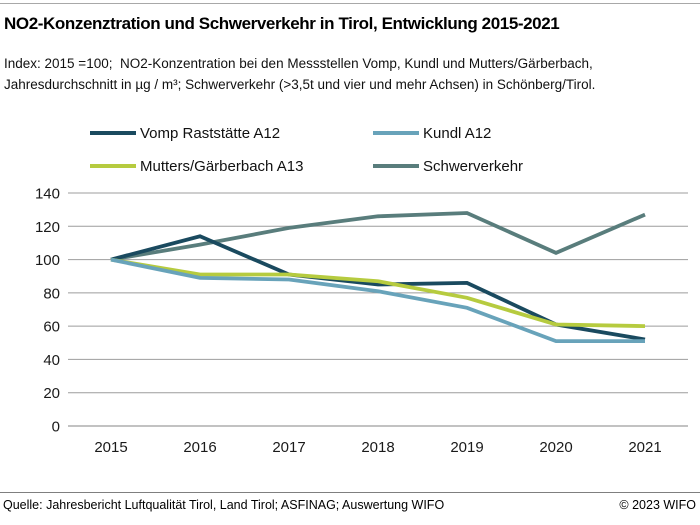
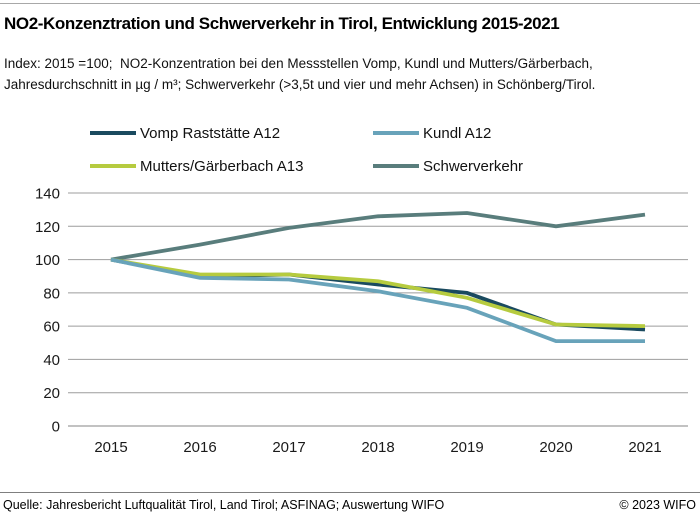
Vomp Raststätte A12/2016: 114 -> 90
Vomp Raststätte A12/2019: 86 -> 80
Schwerverkehr/2020: 104 -> 120
Vomp Raststätte A12/2021: 52 -> 58
